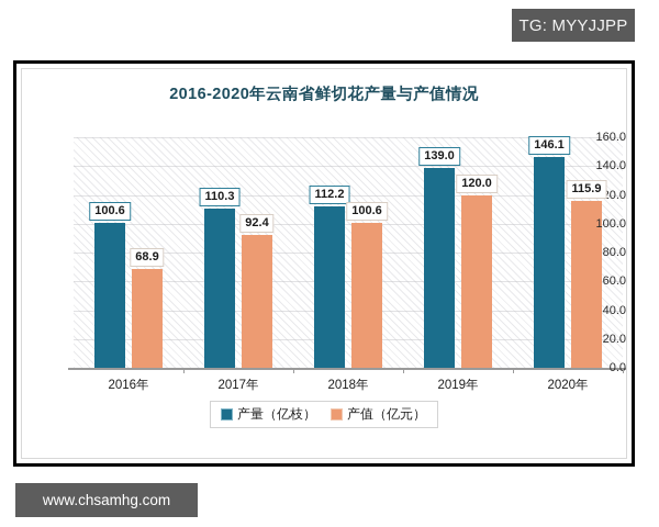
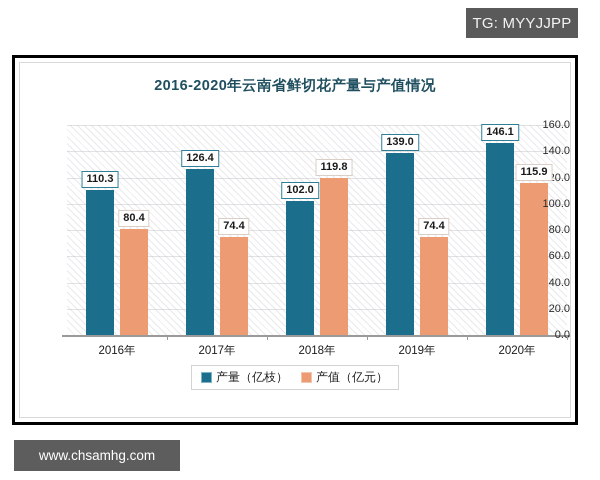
产量（亿枝）/2016年: 100.6 -> 110.3
产值（亿元）/2016年: 68.9 -> 80.4
产量（亿枝）/2017年: 110.3 -> 126.4
产值（亿元）/2017年: 92.4 -> 74.4
产量（亿枝）/2018年: 112.2 -> 102.0
产值（亿元）/2018年: 100.6 -> 119.8
产值（亿元）/2019年: 120.0 -> 74.4
